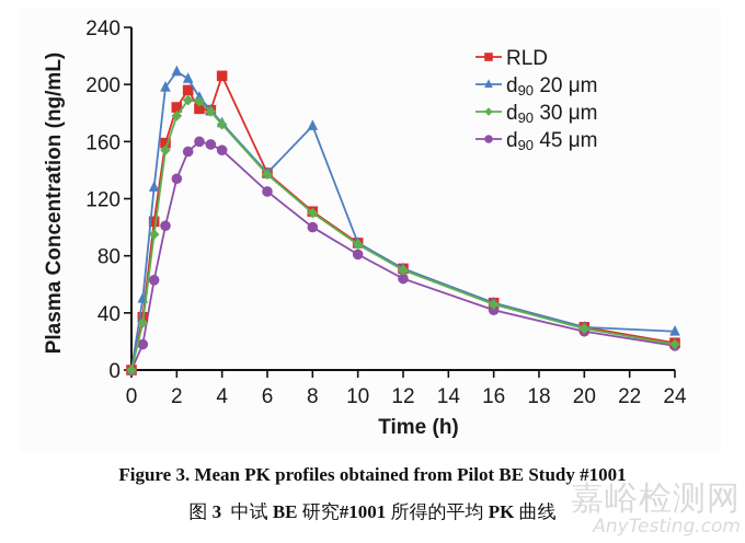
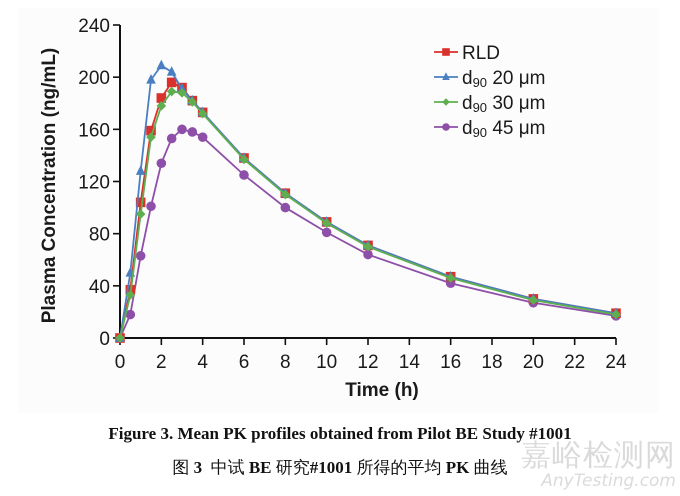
RLD/3: 183 -> 192
RLD/4: 206 -> 173
d90 20 μm/8: 171 -> 111
d90 20 μm/24: 27 -> 19
